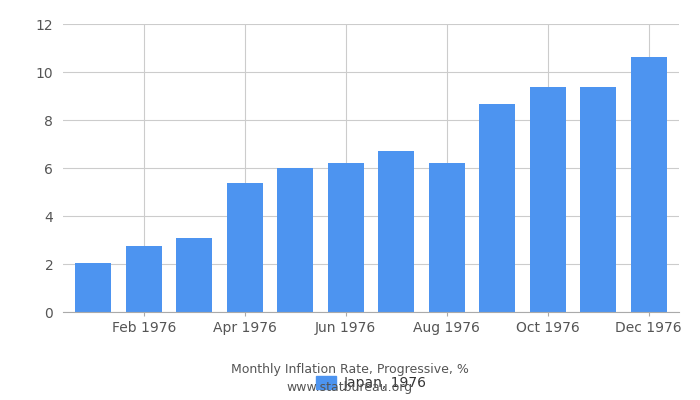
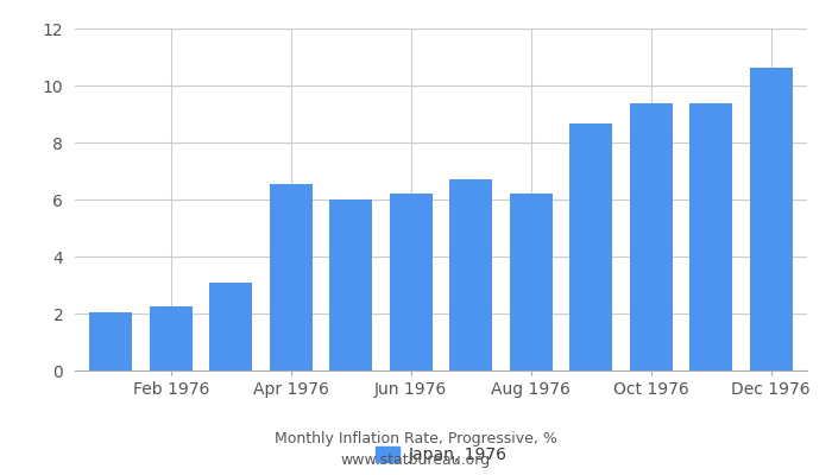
Feb 1976: 2.73 -> 2.25
Apr 1976: 5.37 -> 6.55
